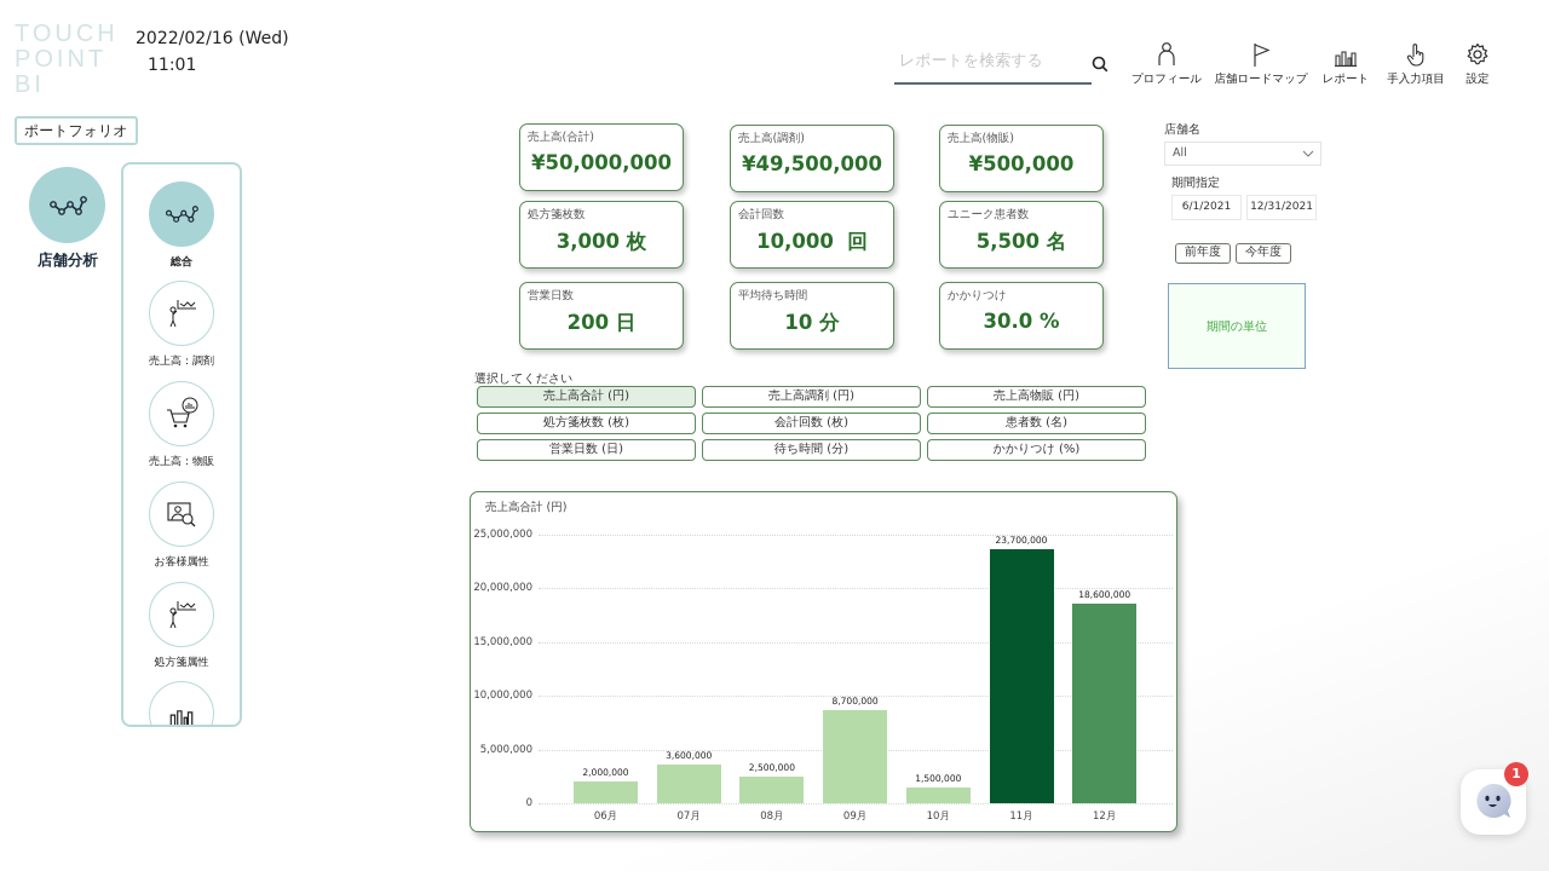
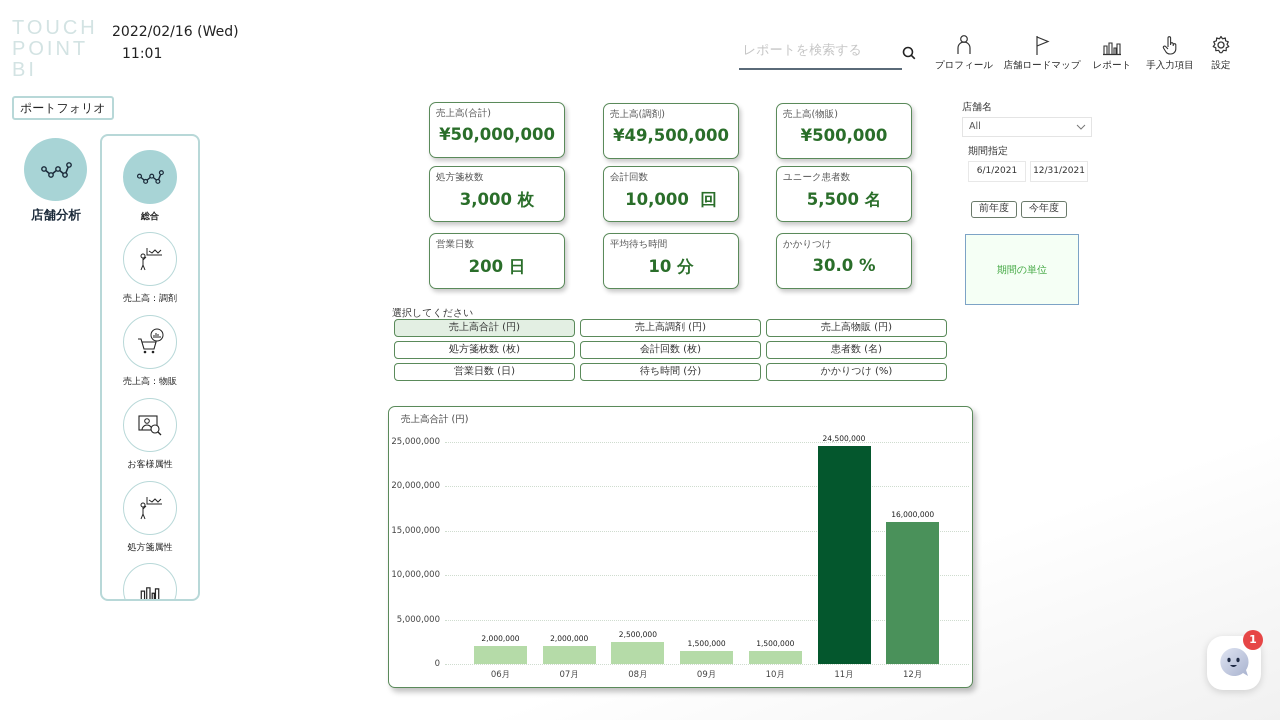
07月: 3,600,000 -> 2,000,000
09月: 8,700,000 -> 1,500,000
11月: 23,700,000 -> 24,500,000
12月: 18,600,000 -> 16,000,000
